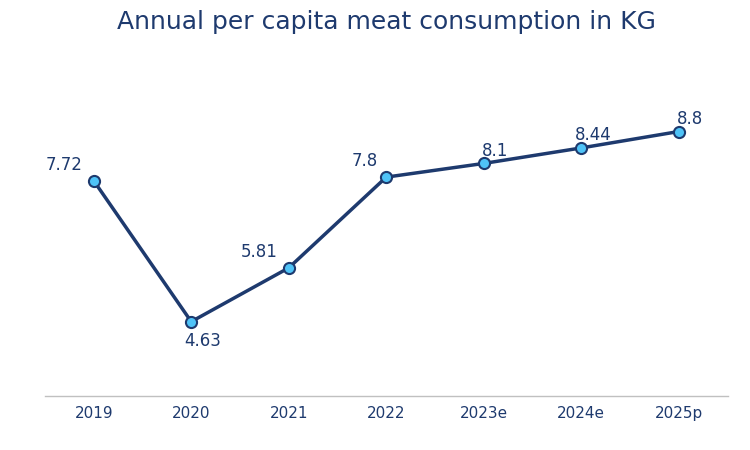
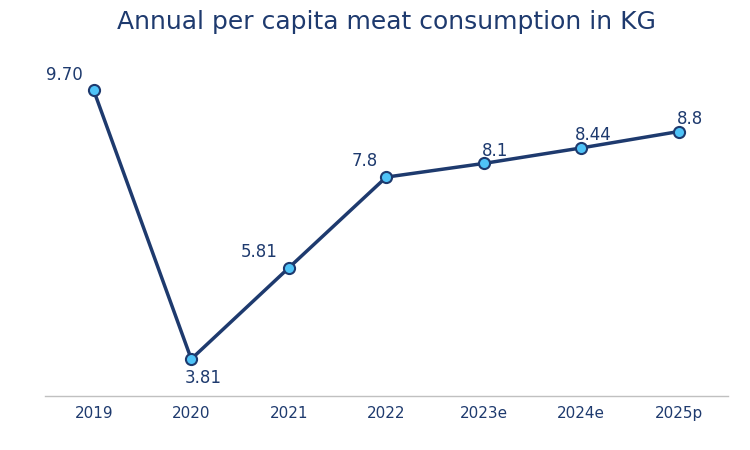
2019: 7.72 -> 9.70
2020: 4.63 -> 3.81
